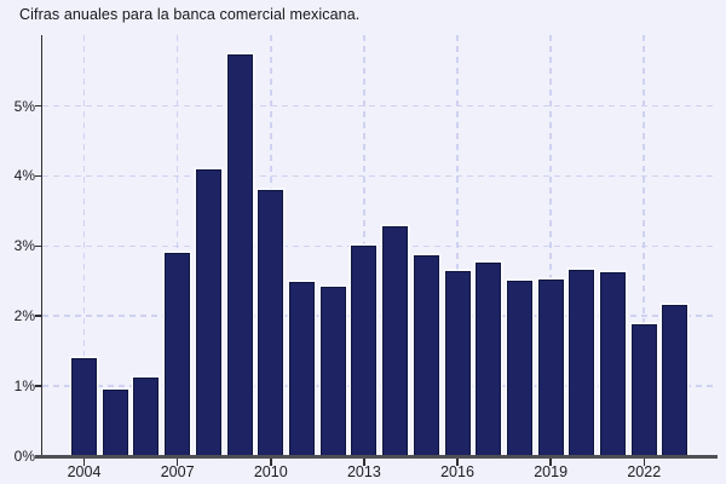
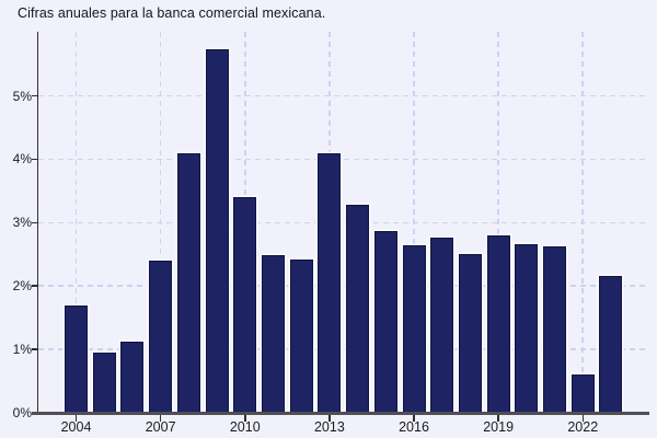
2004: 1.4% -> 1.7%
2007: 2.9% -> 2.4%
2010: 3.8% -> 3.4%
2013: 3.0% -> 4.1%
2019: 2.5% -> 2.8%
2022: 1.9% -> 0.6%
